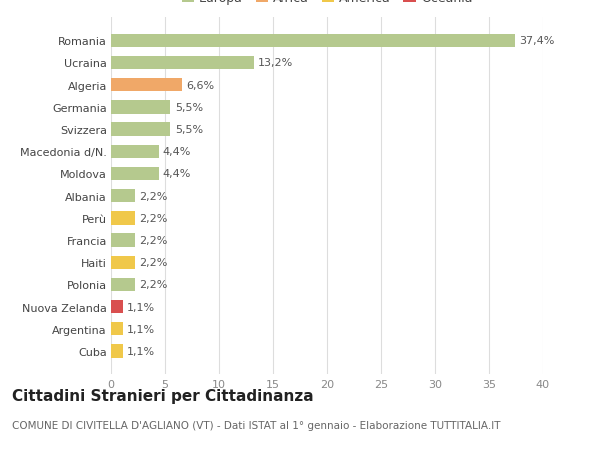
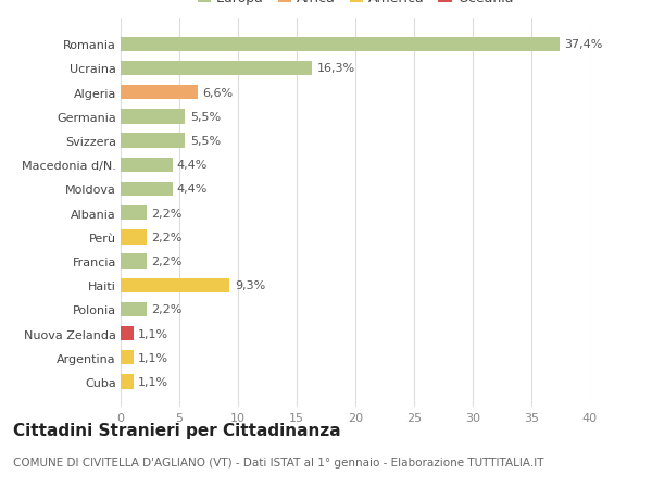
Ucraina: 13,2% -> 16,3%
Haiti: 2,2% -> 9,3%
